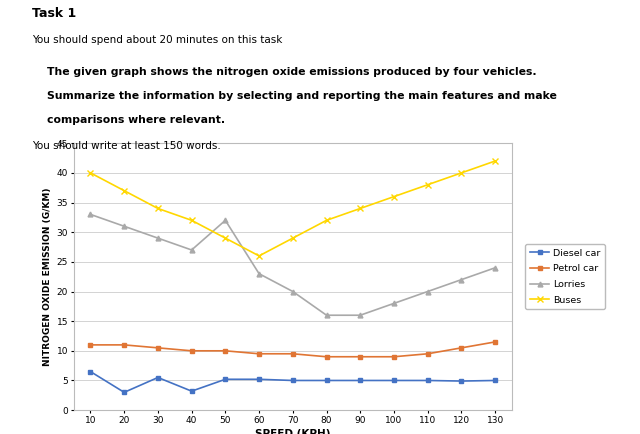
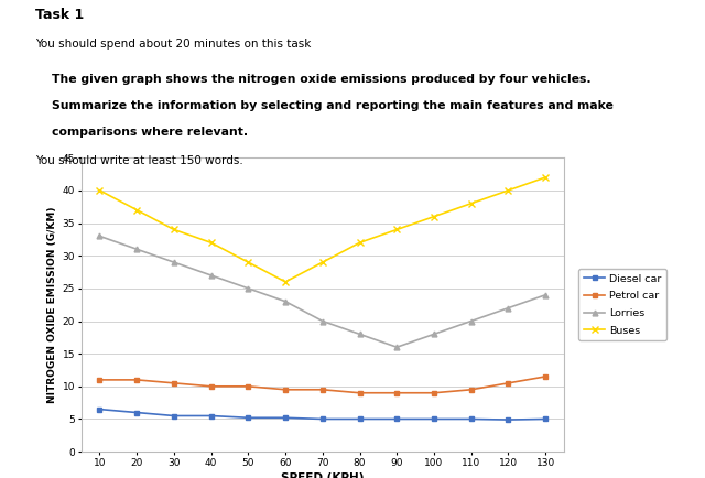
Diesel car/20: 3.0 -> 6.0
Diesel car/40: 3.2 -> 5.5
Lorries/50: 32 -> 25
Lorries/80: 16 -> 18
